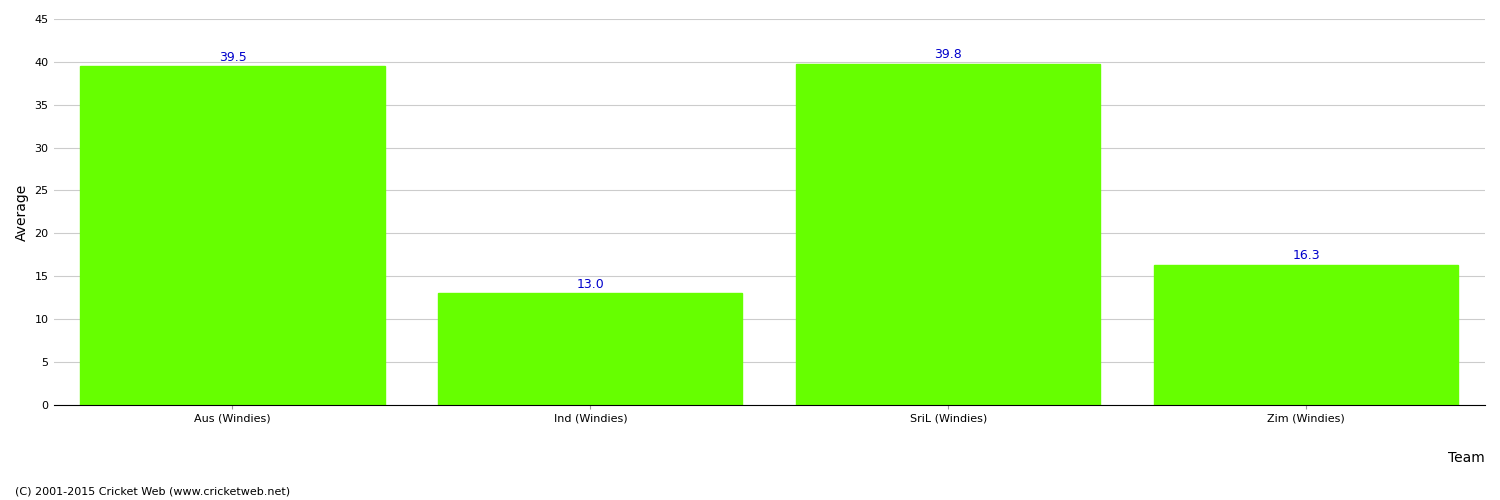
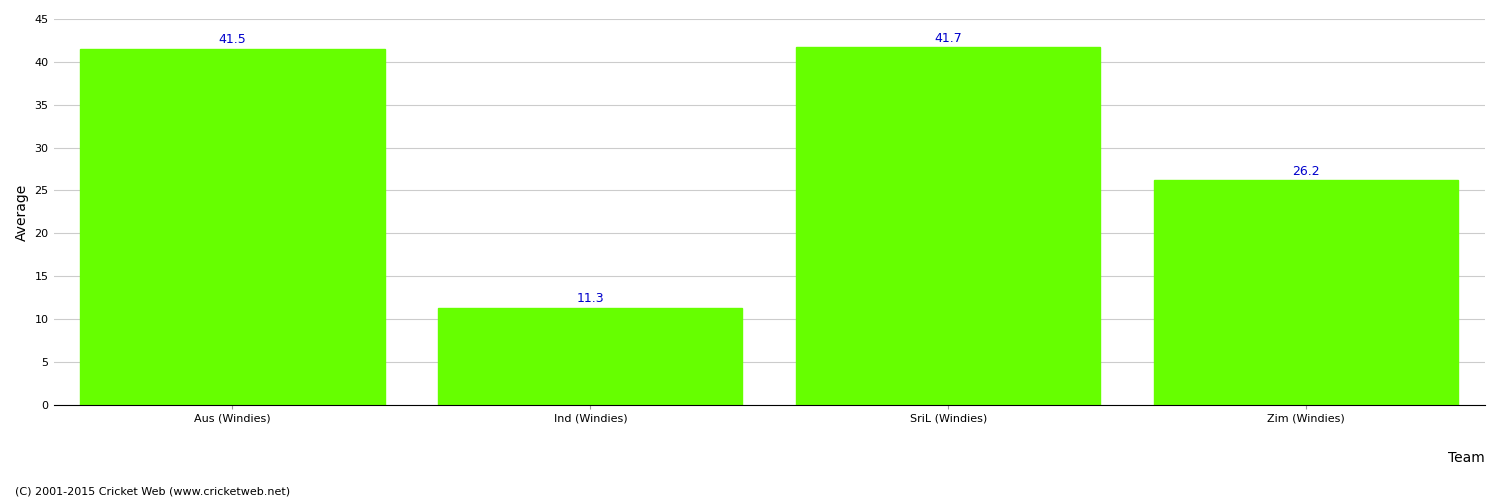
Aus (Windies): 39.5 -> 41.5
Ind (Windies): 13.0 -> 11.3
SriL (Windies): 39.8 -> 41.7
Zim (Windies): 16.3 -> 26.2
